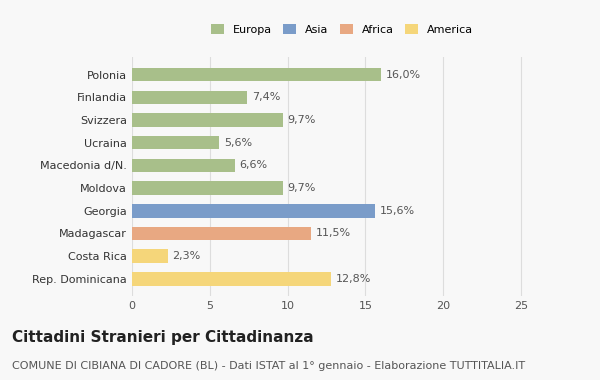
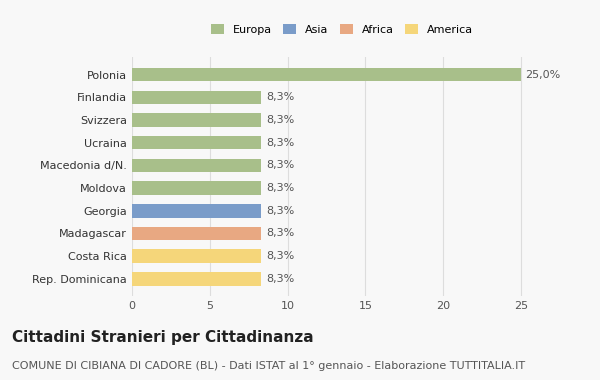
Polonia: 16,0% -> 25,0%
Finlandia: 7,4% -> 8,3%
Svizzera: 9,7% -> 8,3%
Ucraina: 5,6% -> 8,3%
Macedonia d/N.: 6,6% -> 8,3%
Moldova: 9,7% -> 8,3%
Georgia: 15,6% -> 8,3%
Madagascar: 11,5% -> 8,3%
Costa Rica: 2,3% -> 8,3%
Rep. Dominicana: 12,8% -> 8,3%
